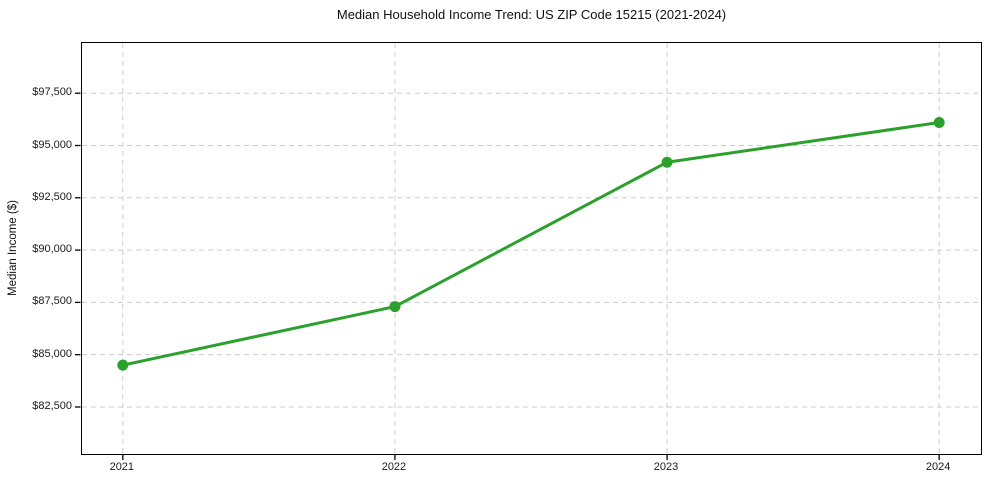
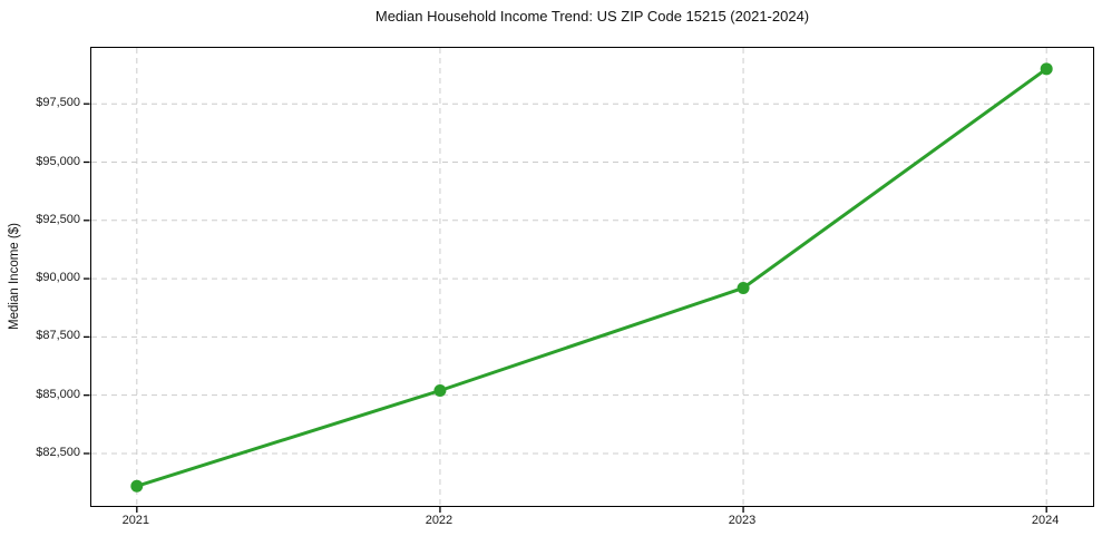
2021: $84500 -> $81100
2022: $87300 -> $85200
2023: $94200 -> $89600
2024: $96100 -> $99000
